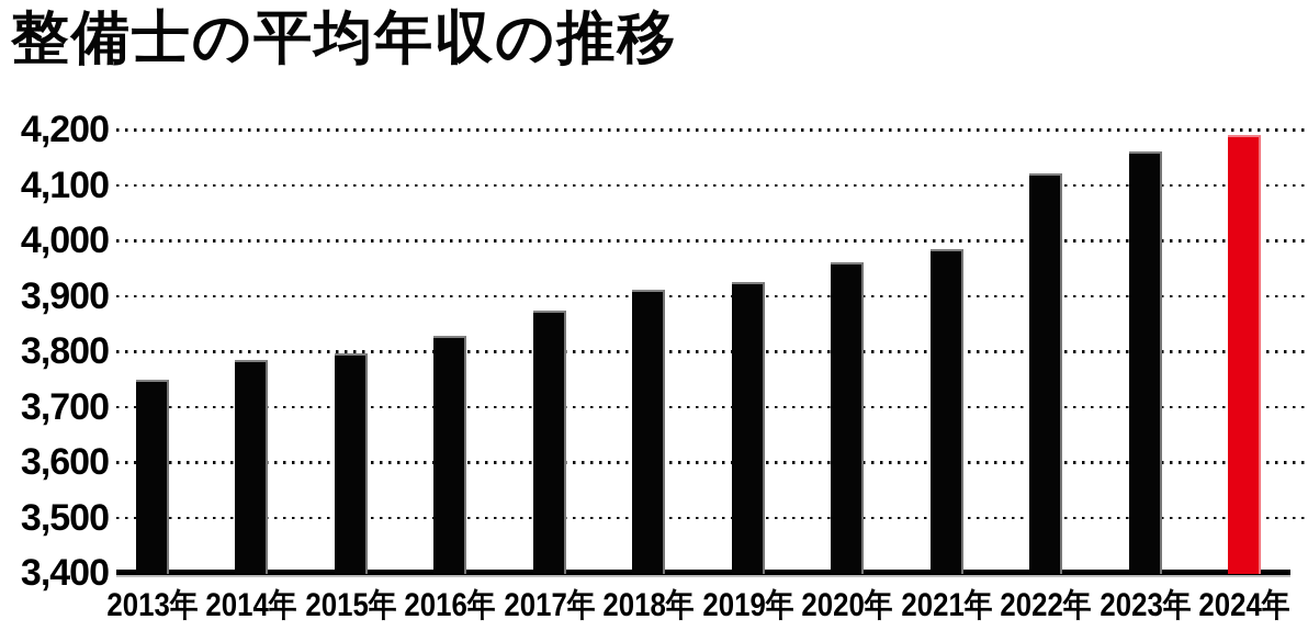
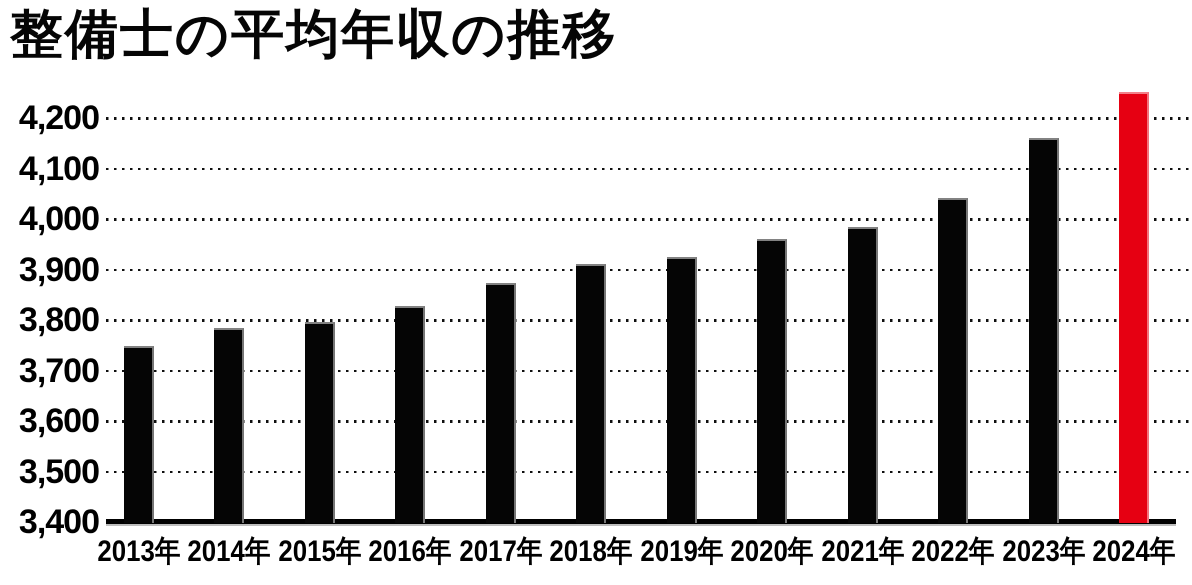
2022年: 4120 -> 4040
2024年: 4190 -> 4250
